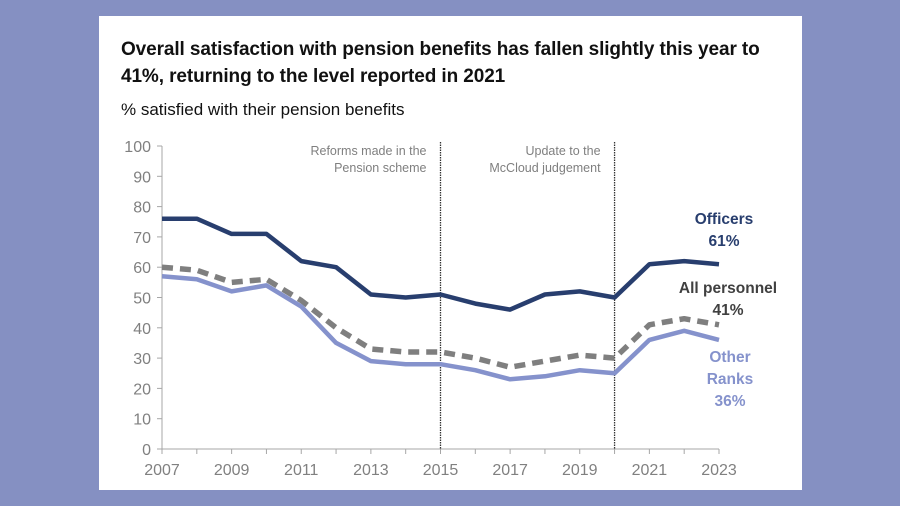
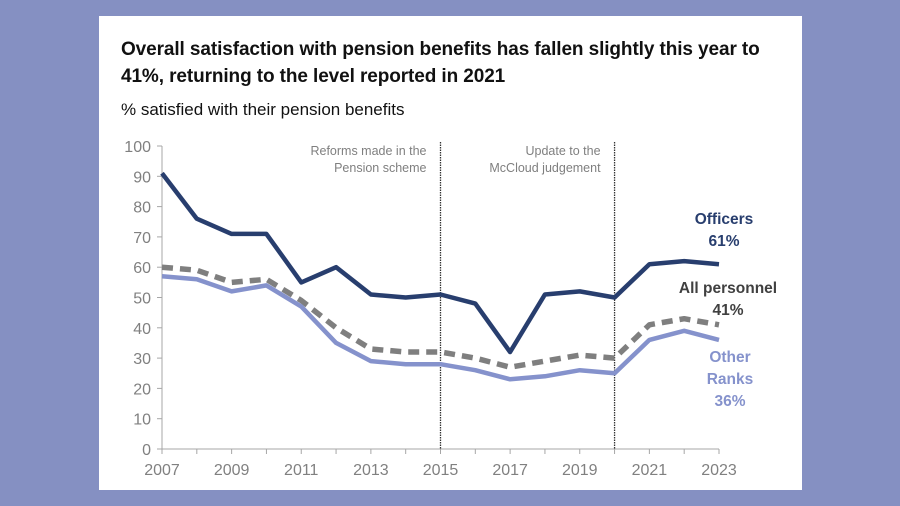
Officers/2007: 76 -> 91
Officers/2011: 62 -> 55
Officers/2017: 46 -> 32
